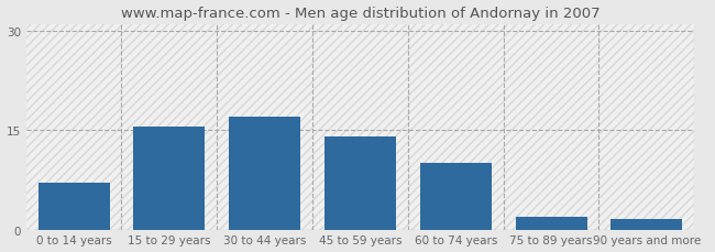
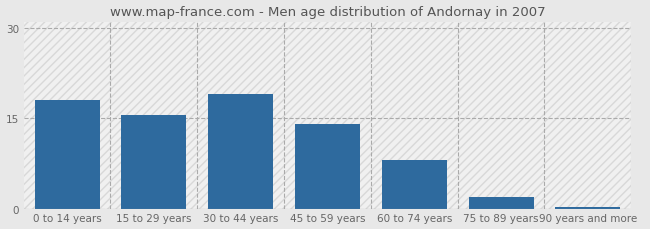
0 to 14 years: 7.0 -> 18.0
30 to 44 years: 17.0 -> 19.0
60 to 74 years: 10.0 -> 8.0
90 years and more: 1.6 -> 0.3
